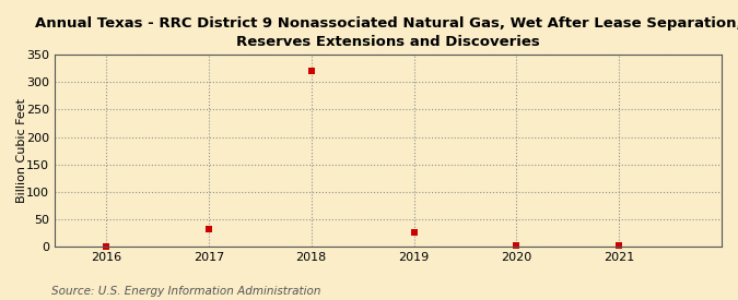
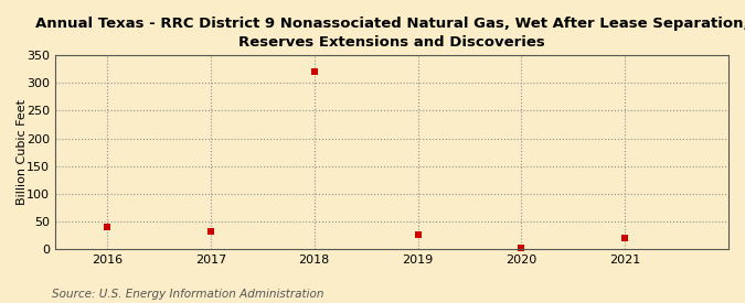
2016: 0 -> 40
2021: 2 -> 20
